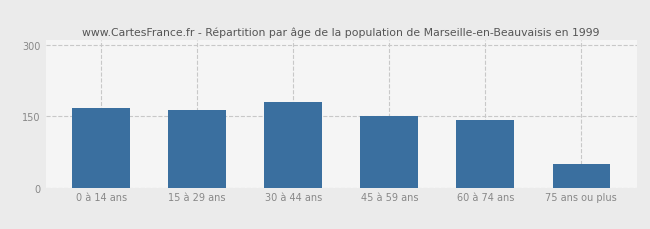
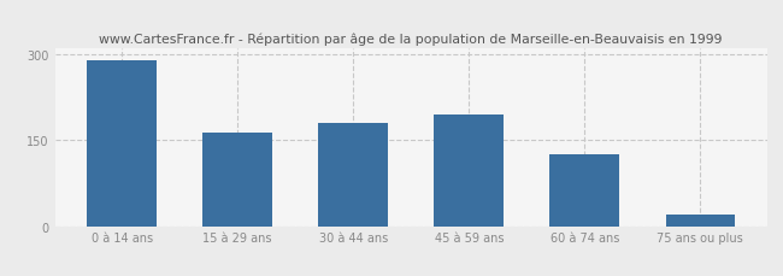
0 à 14 ans: 168 -> 290
45 à 59 ans: 151 -> 195
60 à 74 ans: 143 -> 125
75 ans ou plus: 50 -> 20
